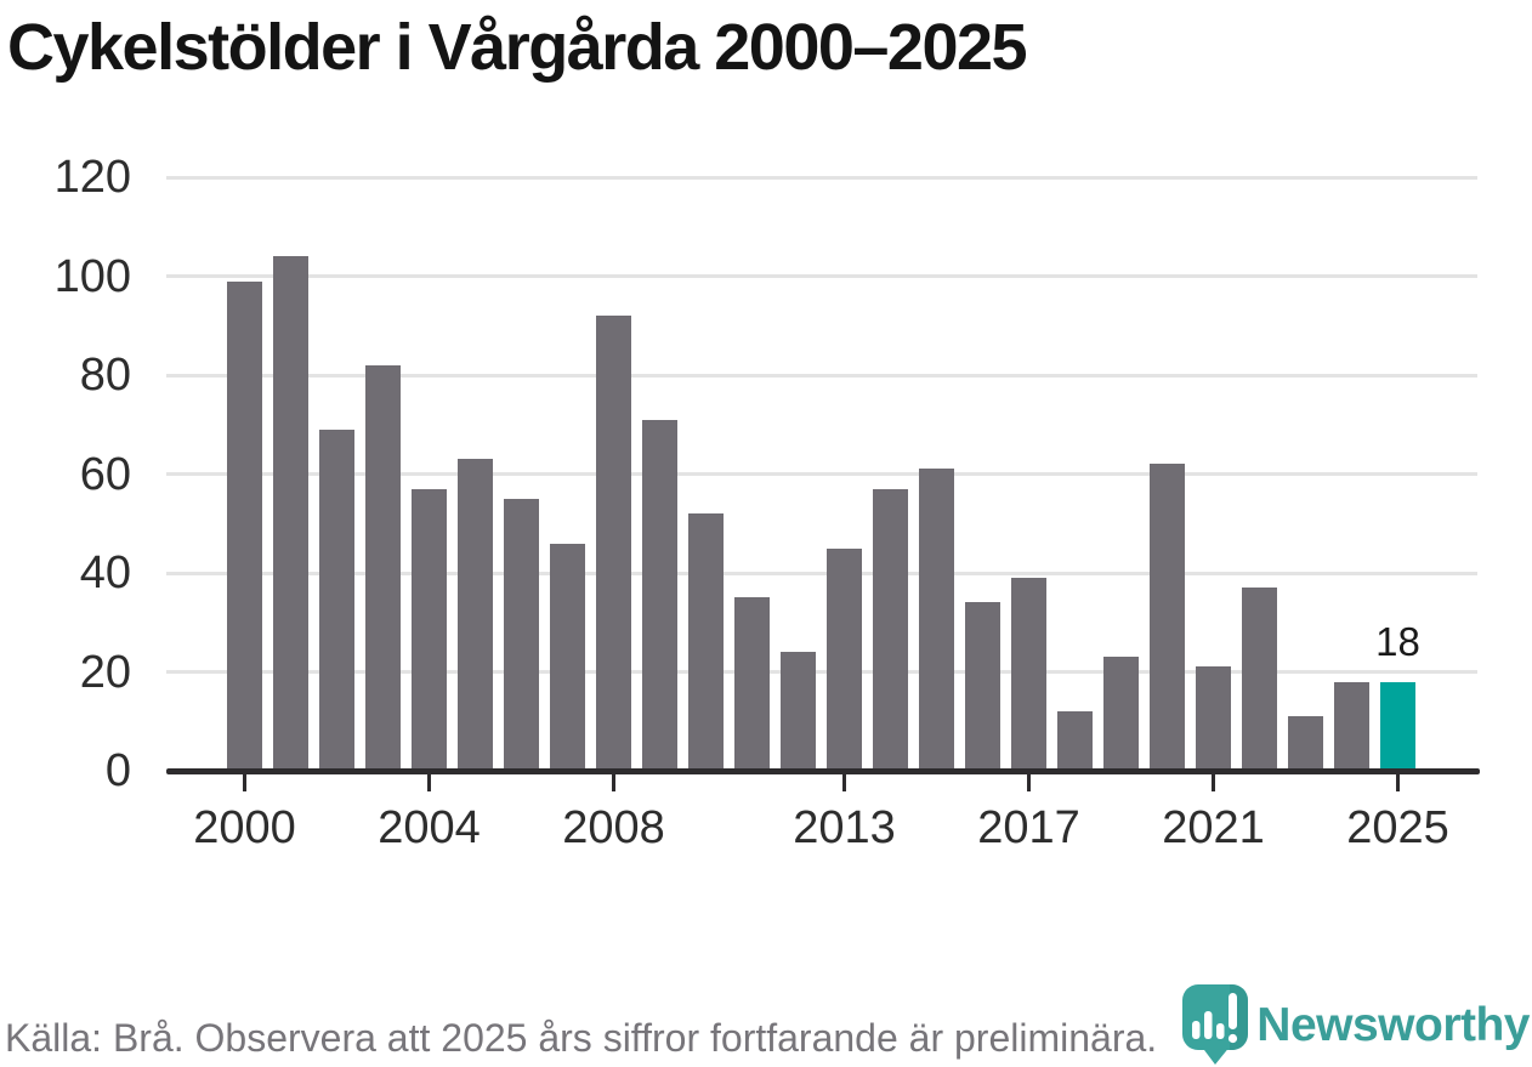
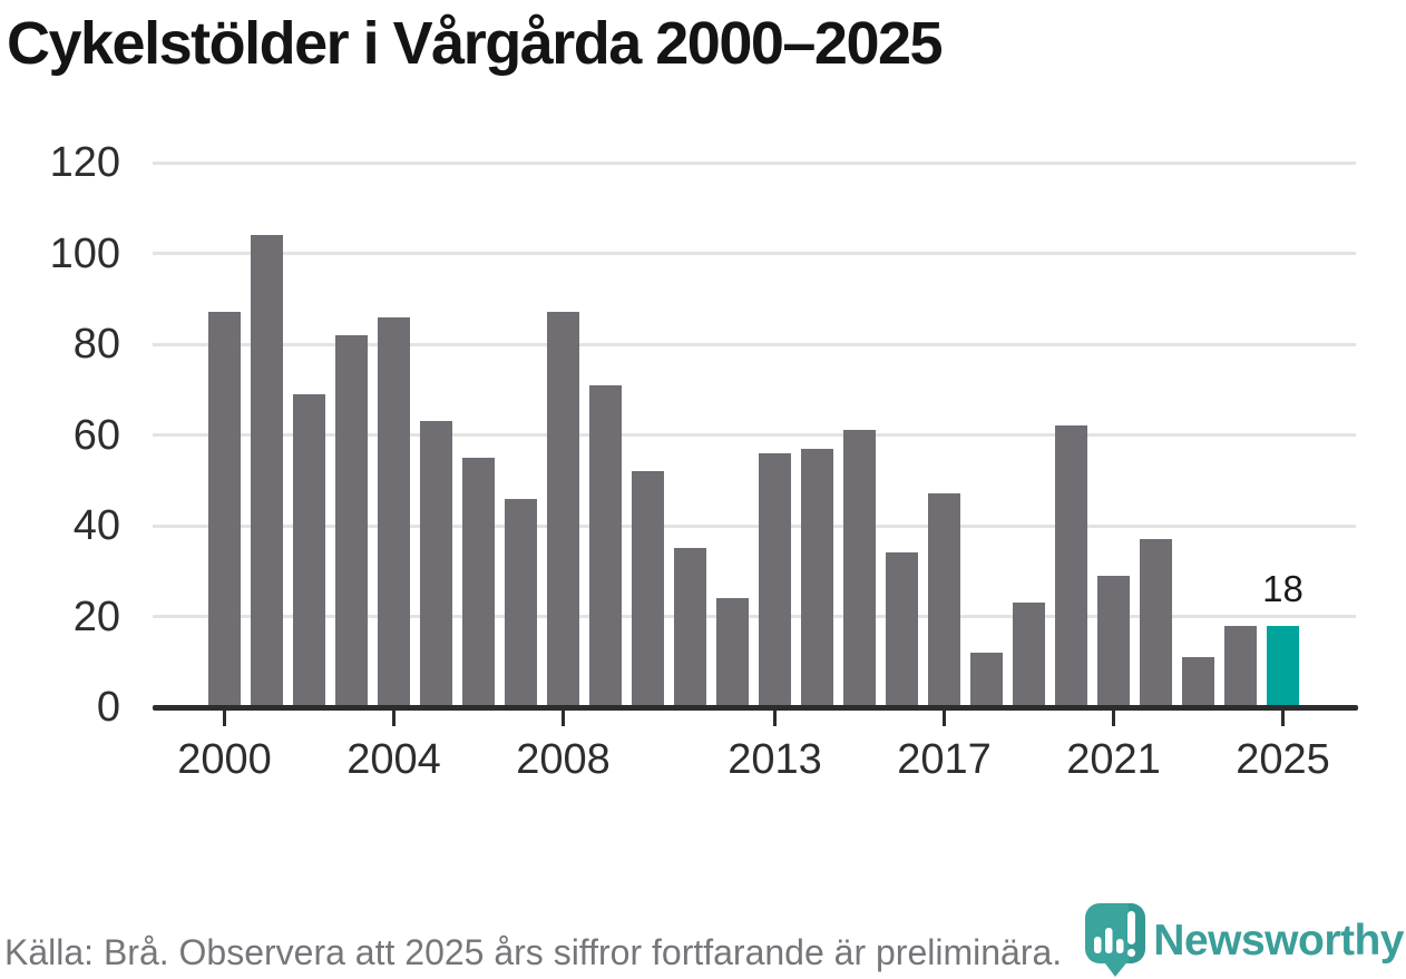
2000: 99 -> 87
2004: 57 -> 86
2008: 92 -> 87
2013: 45 -> 56
2017: 39 -> 47
2021: 21 -> 29
